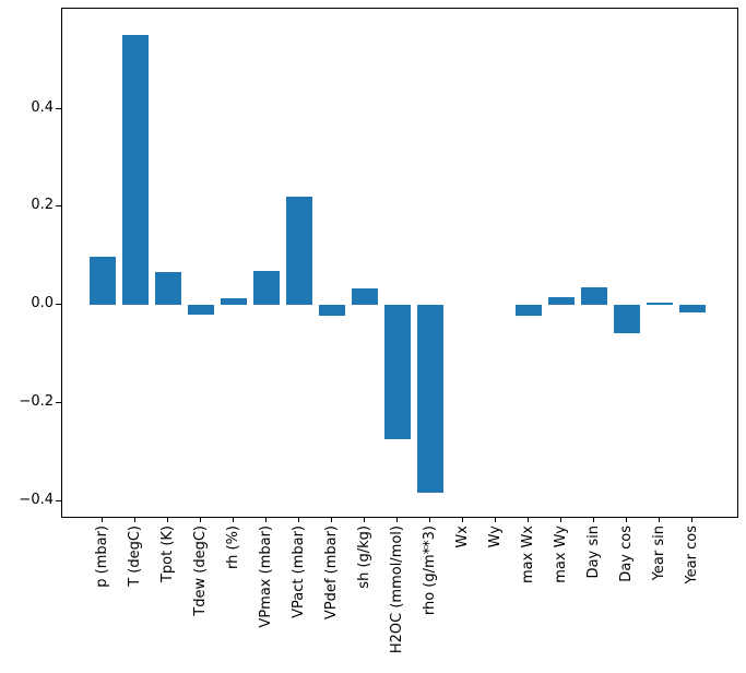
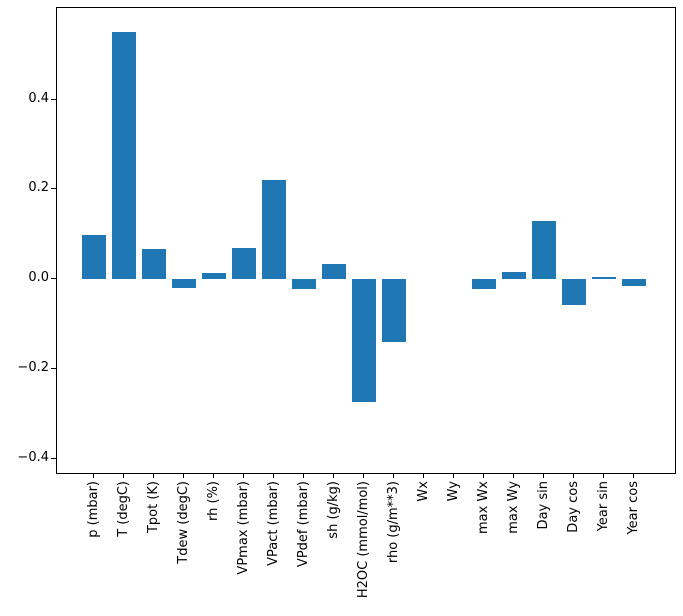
rho (g/m**3): -0.38 -> -0.14
Day sin: 0.04 -> 0.13
